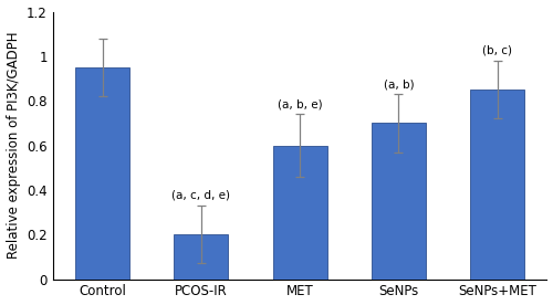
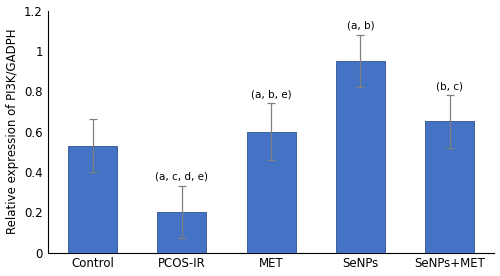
Control: 0.95 -> 0.53
SeNPs: 0.70 -> 0.95
SeNPs+MET: 0.85 -> 0.65
